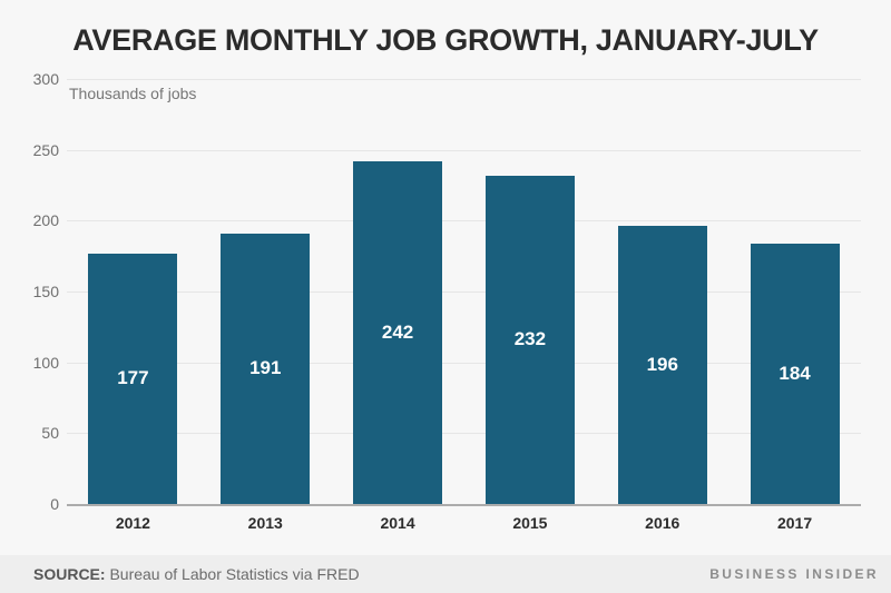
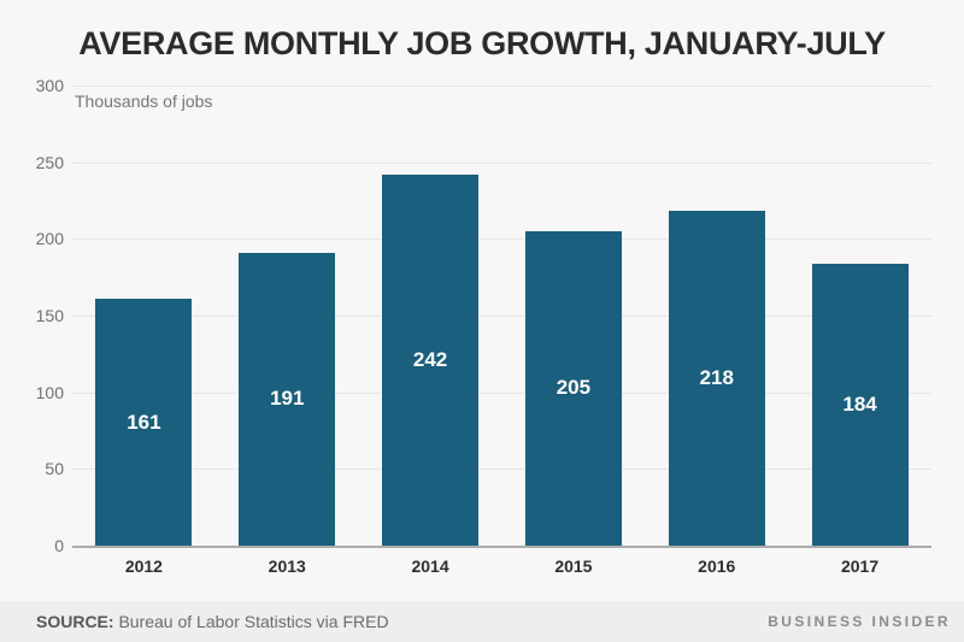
2012: 177 -> 161
2015: 232 -> 205
2016: 196 -> 218
